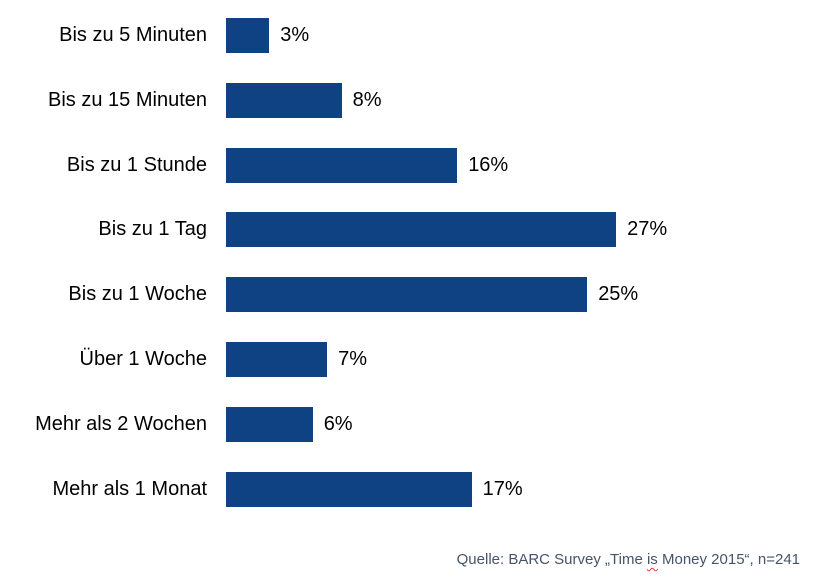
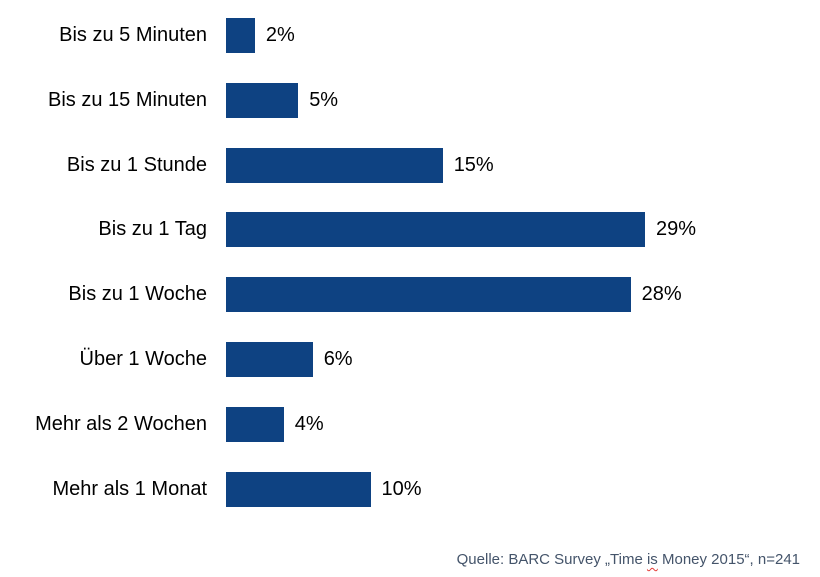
Bis zu 5 Minuten: 3% -> 2%
Bis zu 15 Minuten: 8% -> 5%
Bis zu 1 Stunde: 16% -> 15%
Bis zu 1 Tag: 27% -> 29%
Bis zu 1 Woche: 25% -> 28%
Über 1 Woche: 7% -> 6%
Mehr als 2 Wochen: 6% -> 4%
Mehr als 1 Monat: 17% -> 10%
